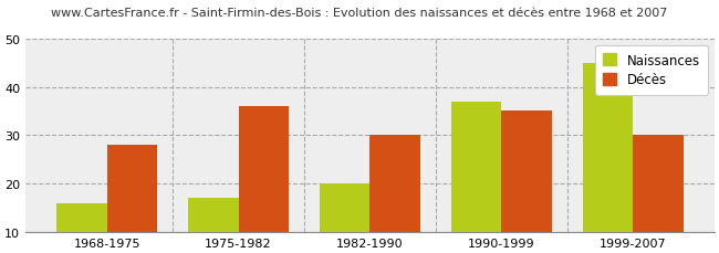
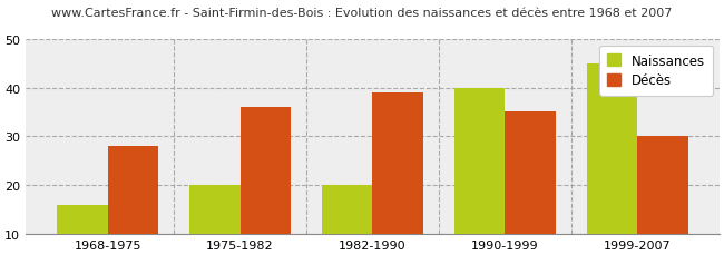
Naissances/1975-1982: 17 -> 20
Décès/1982-1990: 30 -> 39
Naissances/1990-1999: 37 -> 40
